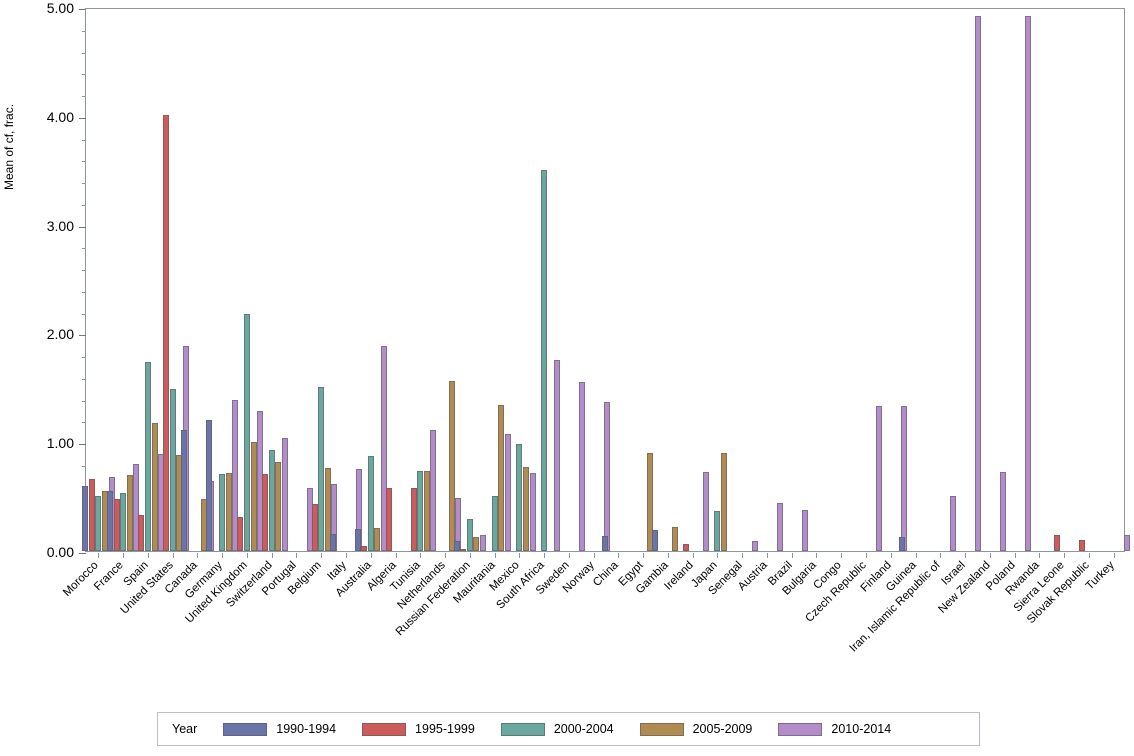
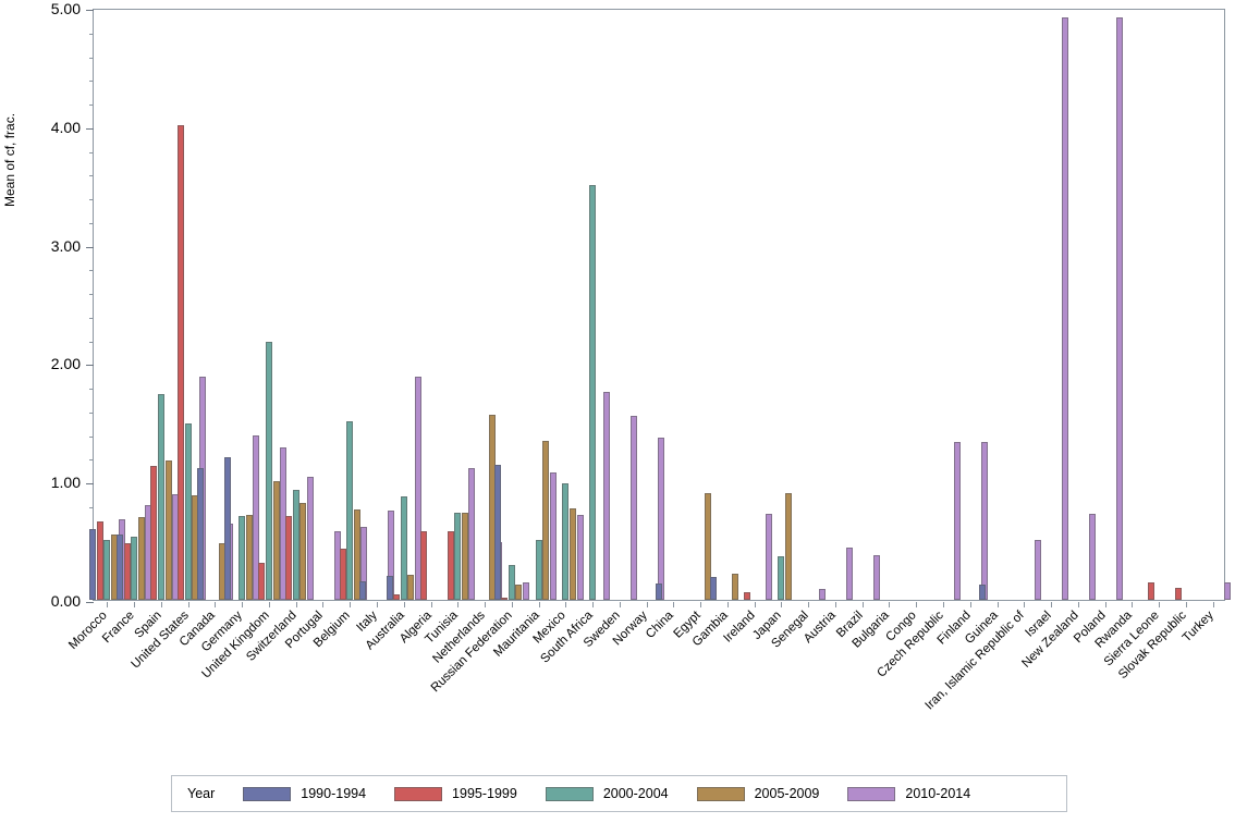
1995-1999/Spain: 0.33 -> 1.13
1990-1994/Russian Federation: 0.09 -> 1.14
